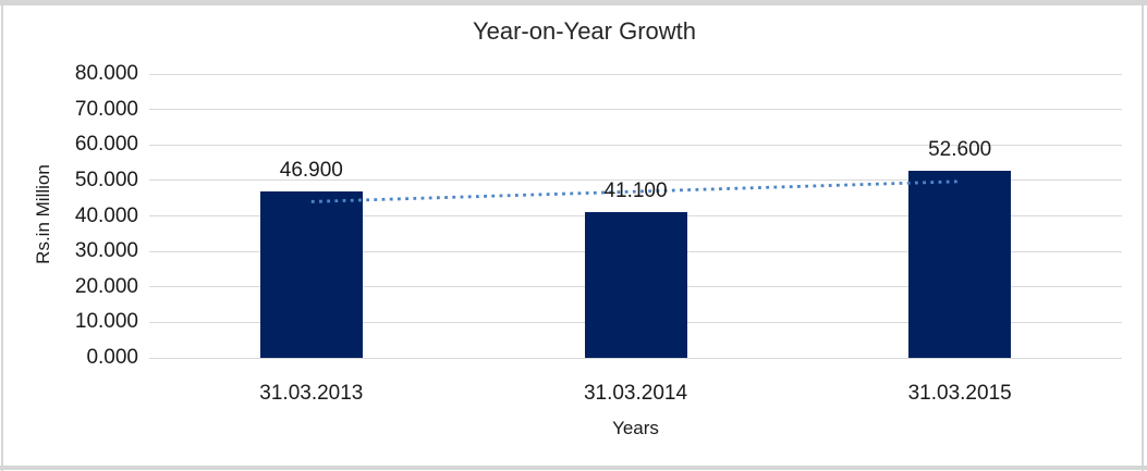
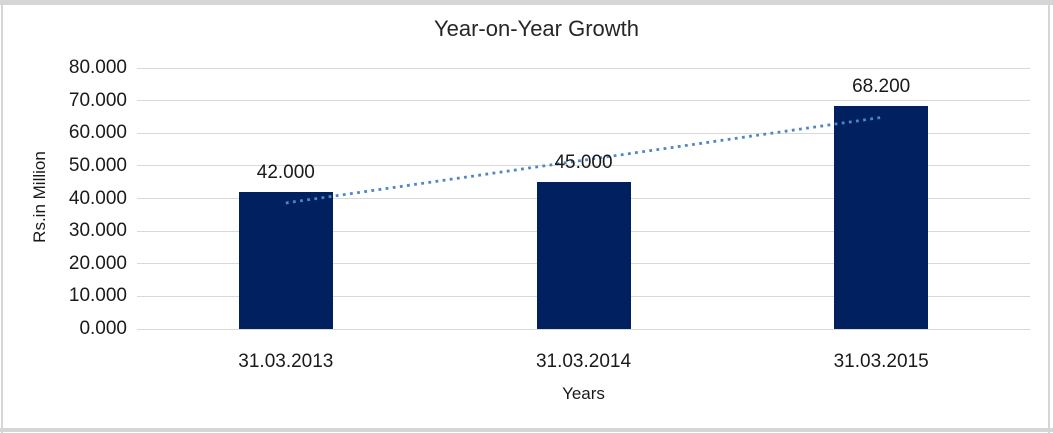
31.03.2013: 46.900 -> 42.000
31.03.2014: 41.100 -> 45.000
31.03.2015: 52.600 -> 68.200
